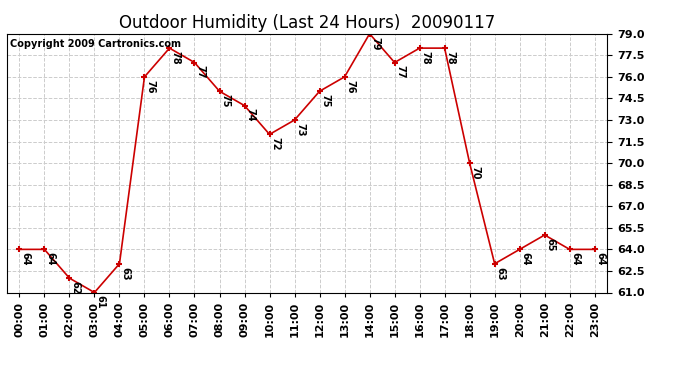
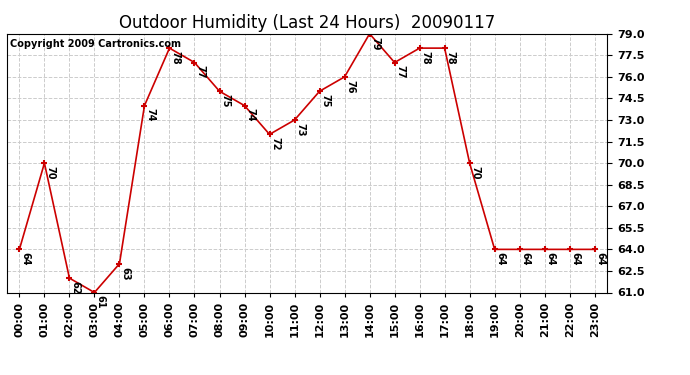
01:00: 64 -> 70
05:00: 76 -> 74
19:00: 63 -> 64
21:00: 65 -> 64
